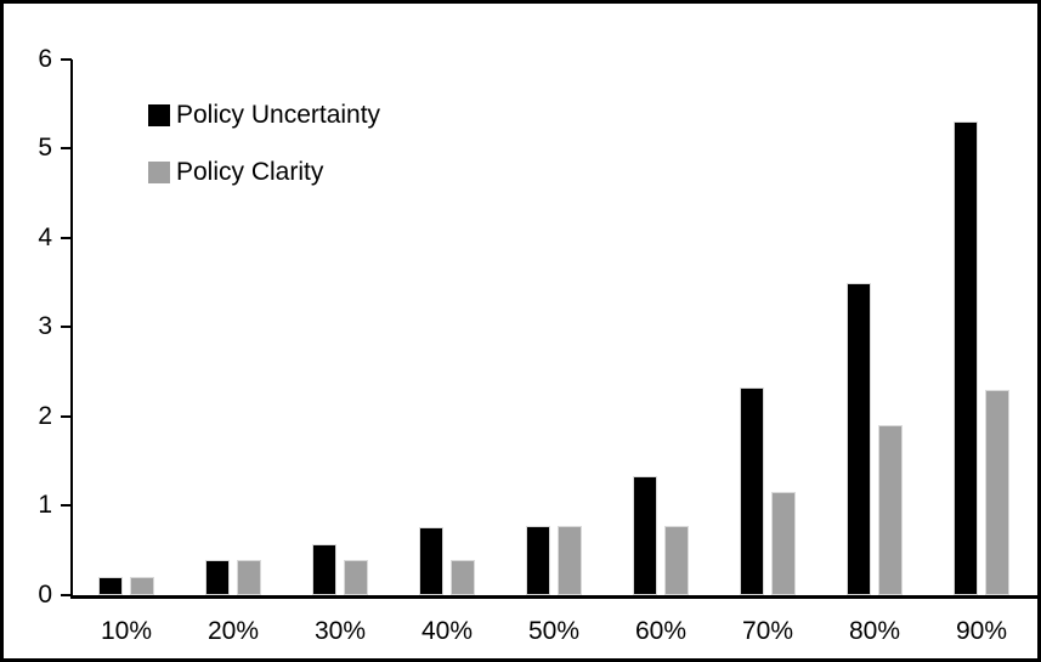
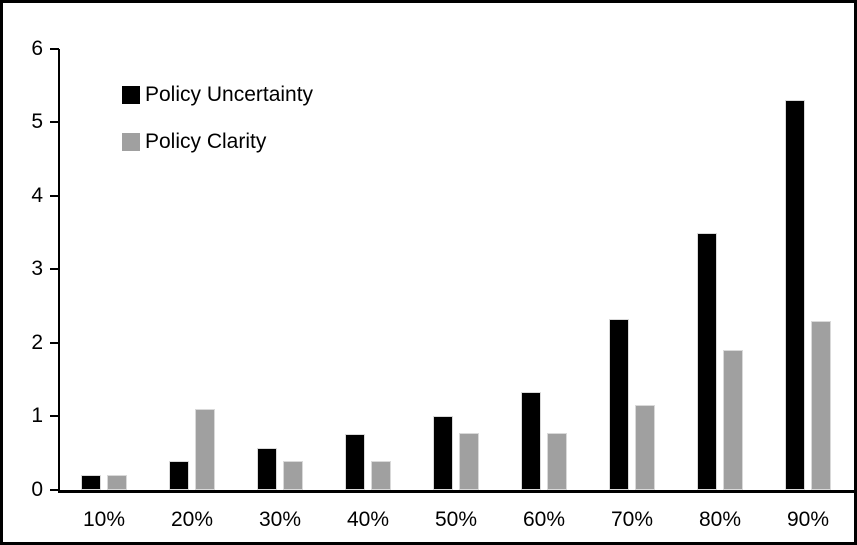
Policy Clarity/20%: 0.4 -> 1.1
Policy Uncertainty/50%: 0.8 -> 1.0
